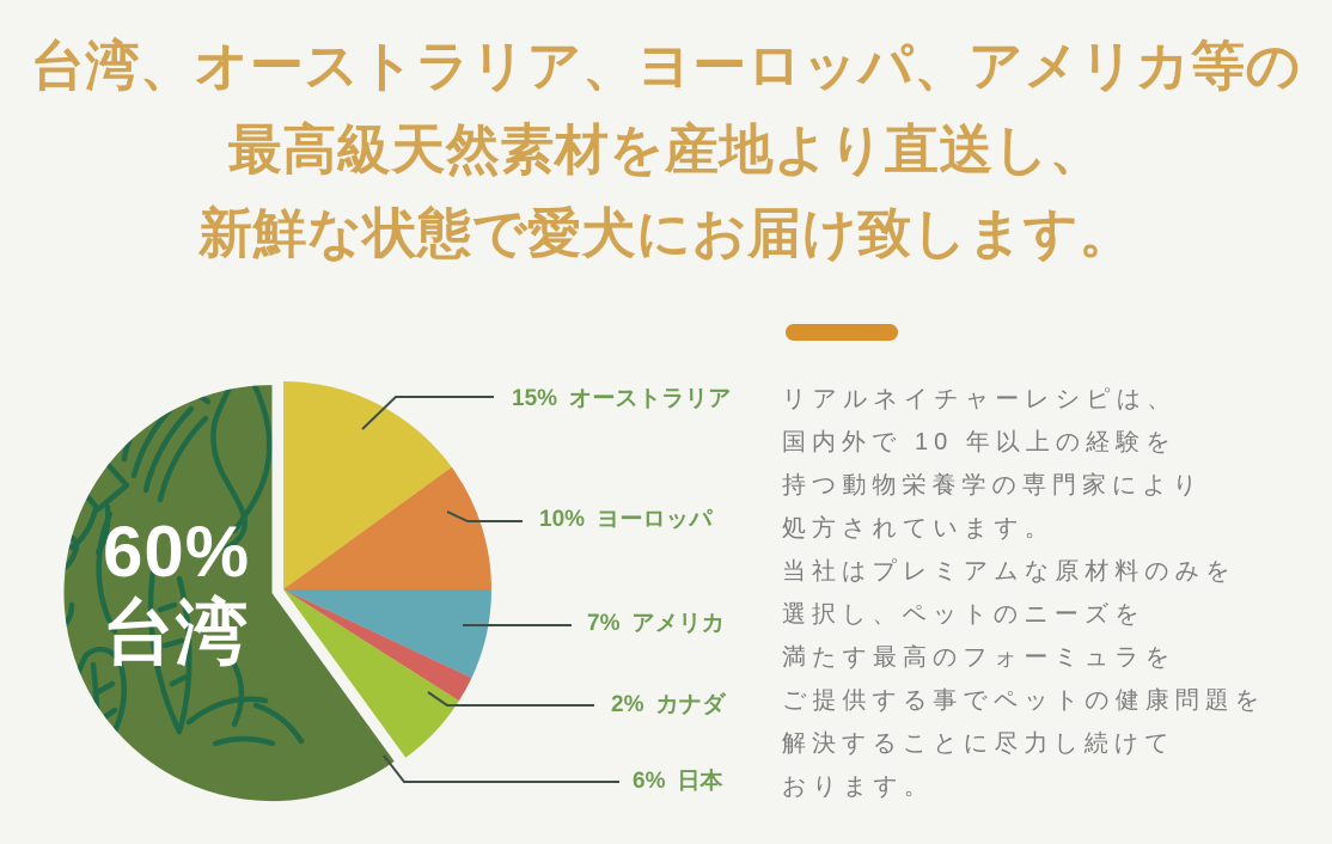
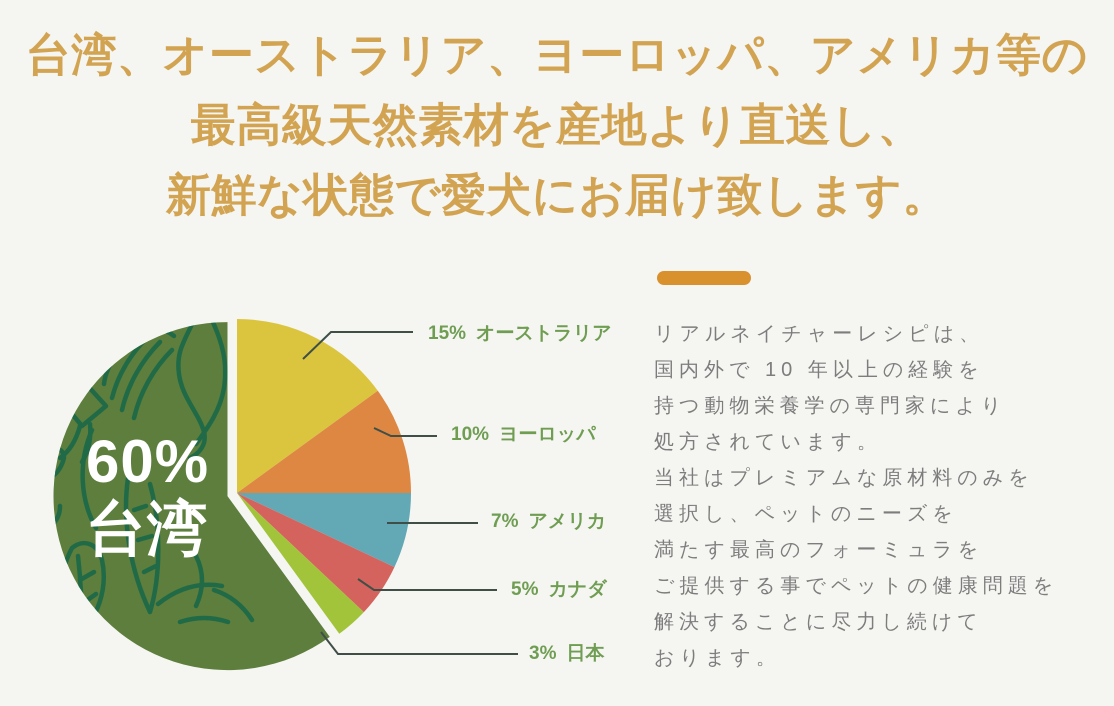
カナダ: 2% -> 5%
日本: 6% -> 3%
